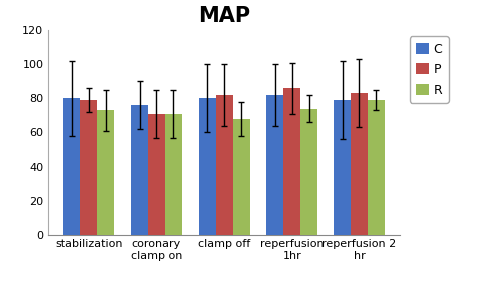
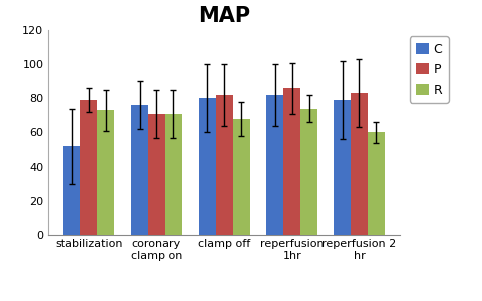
C/stabilization: 80 -> 52
R/reperfusion 2 hr: 79 -> 60
